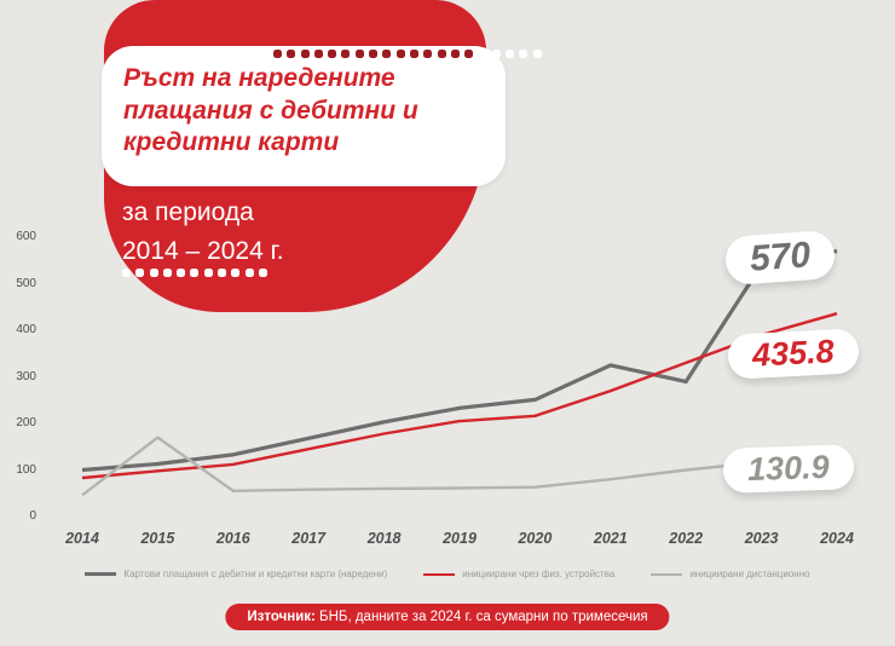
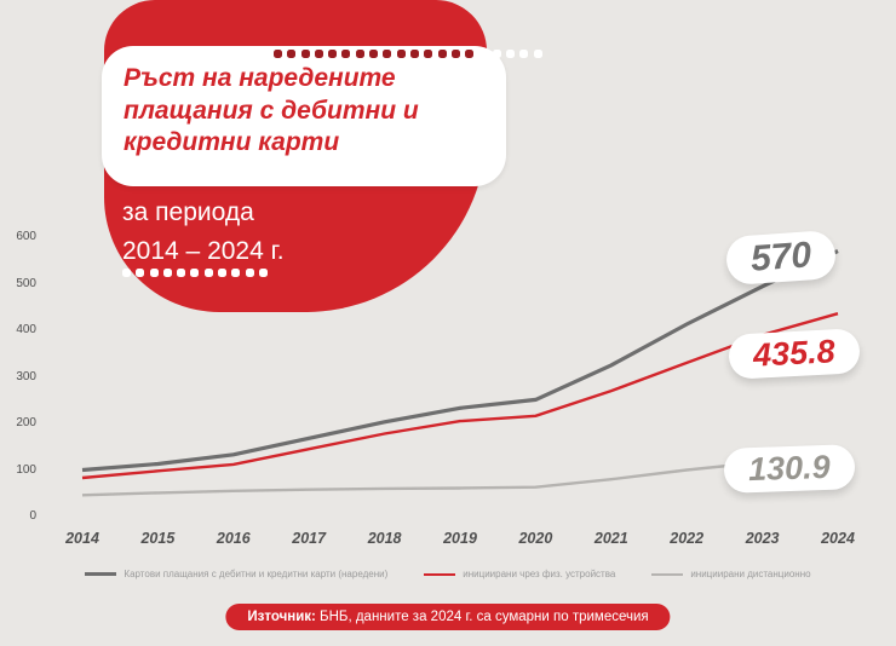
инициирани дистанционно/2015: 170 -> 50
Картови плащания с дебитни и кредитни карти (наредени)/2022: 290 -> 410
Картови плащания с дебитни и кредитни карти (наредени)/2023: 540 -> 490
